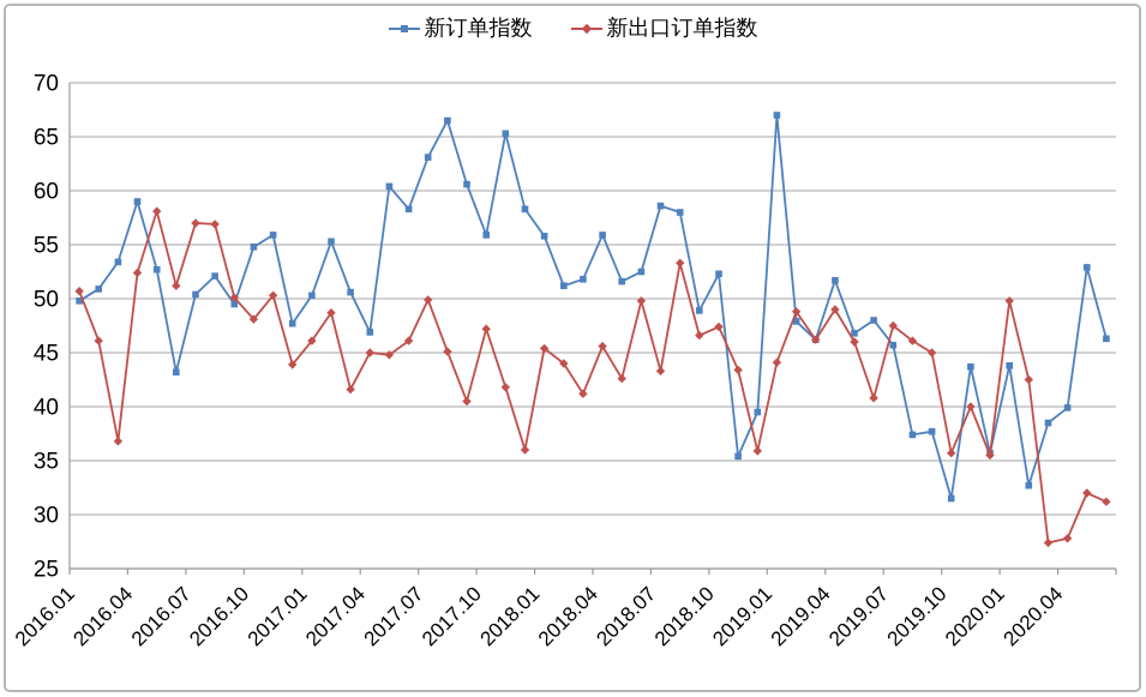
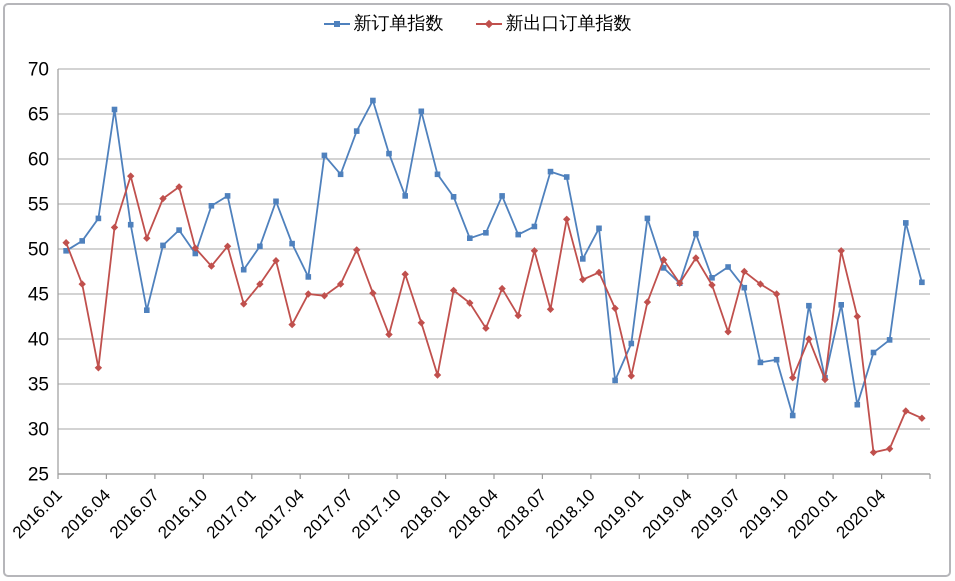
新订单指数/2016.04: 59 -> 66
新出口订单指数/2016.07: 57 -> 56
新订单指数/2019.01: 67 -> 53
